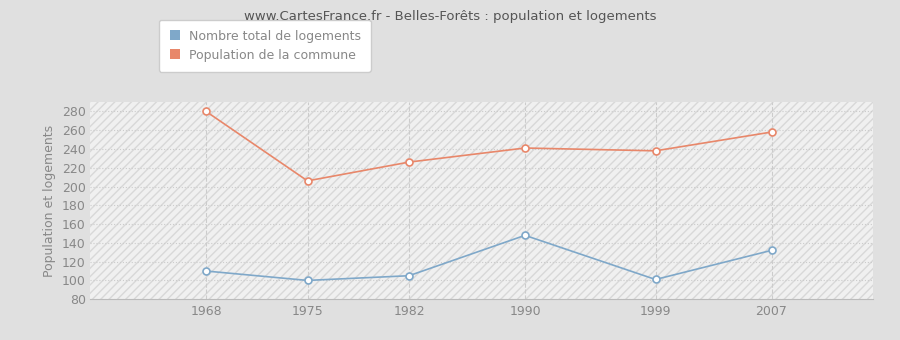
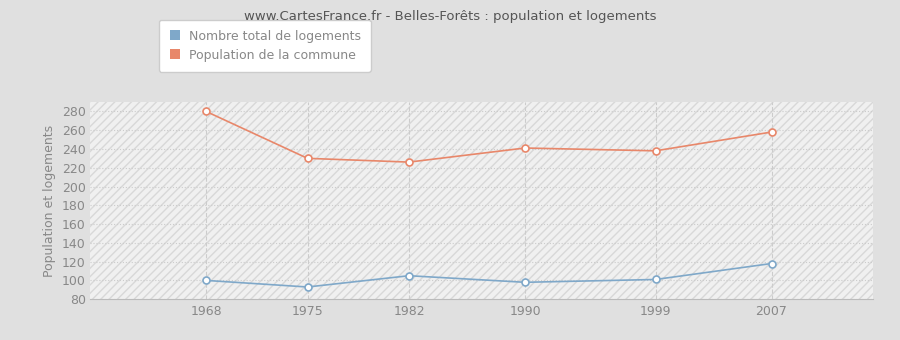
Nombre total de logements/1968: 110 -> 100
Population de la commune/1975: 206 -> 230
Nombre total de logements/1975: 100 -> 93
Nombre total de logements/1990: 148 -> 98
Nombre total de logements/2007: 132 -> 118
